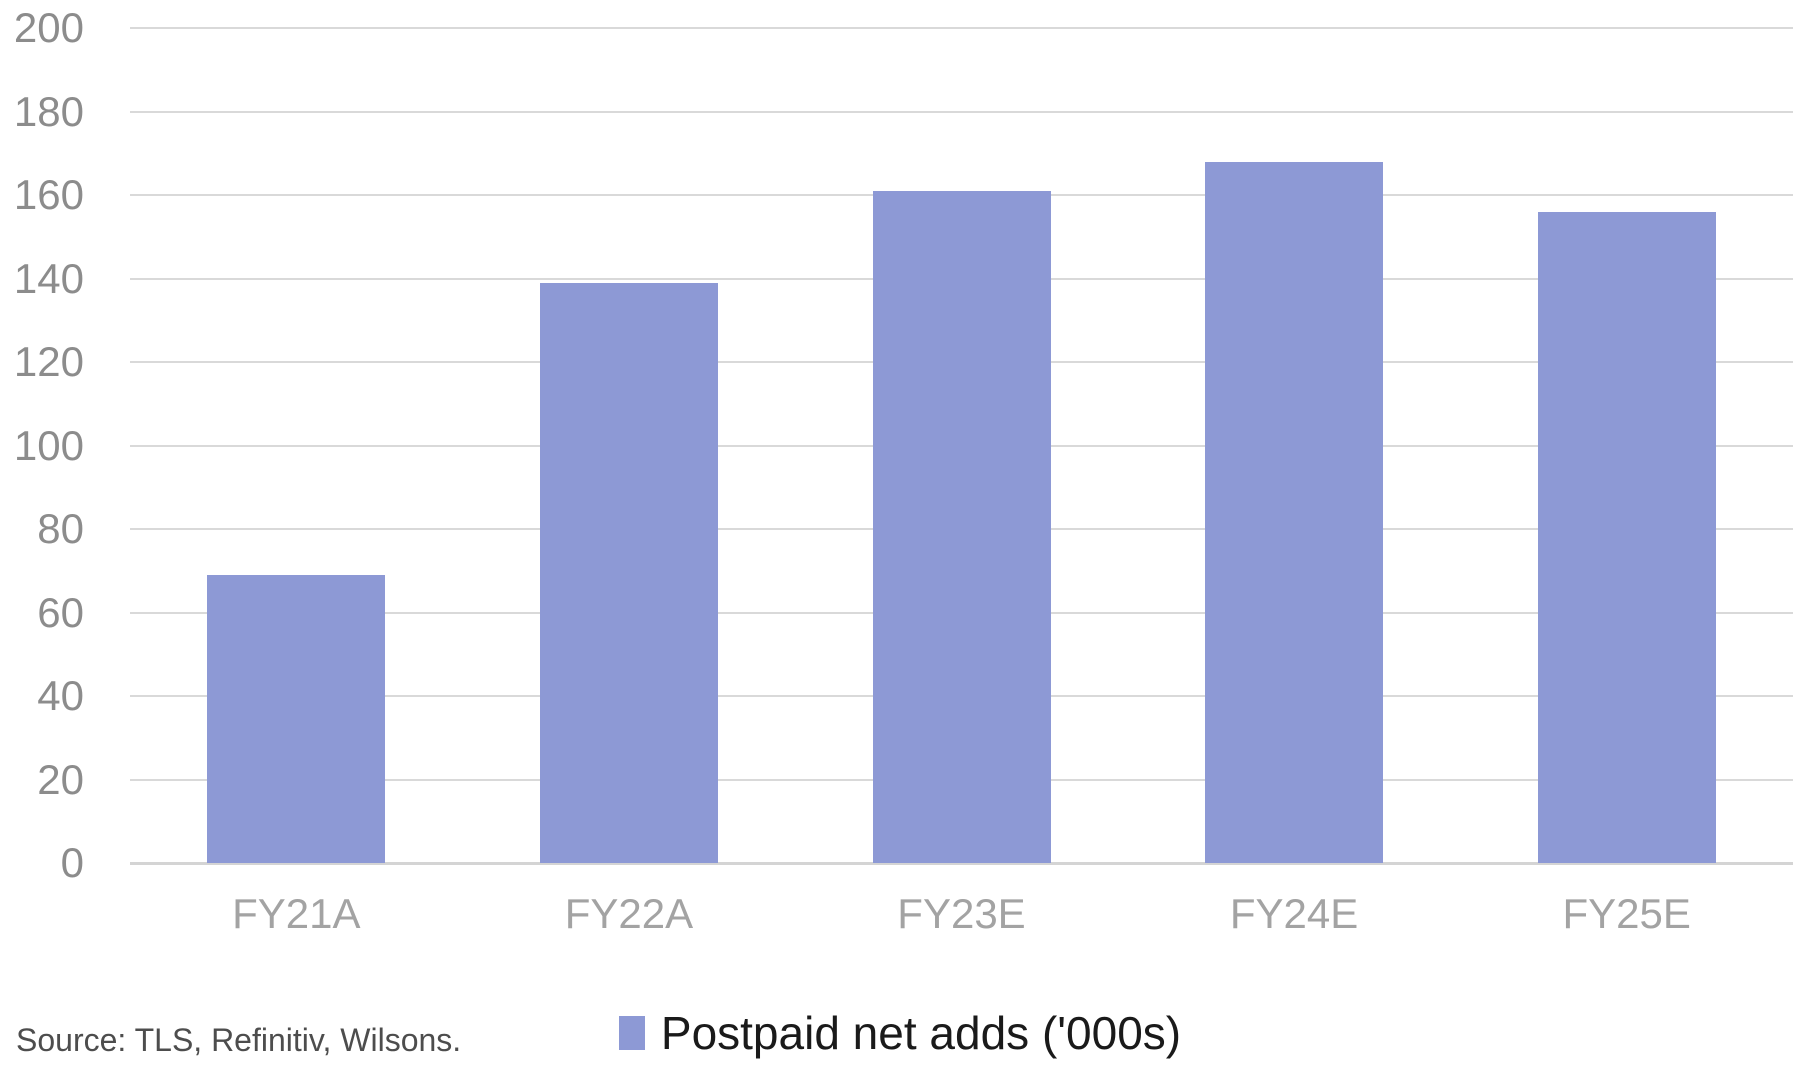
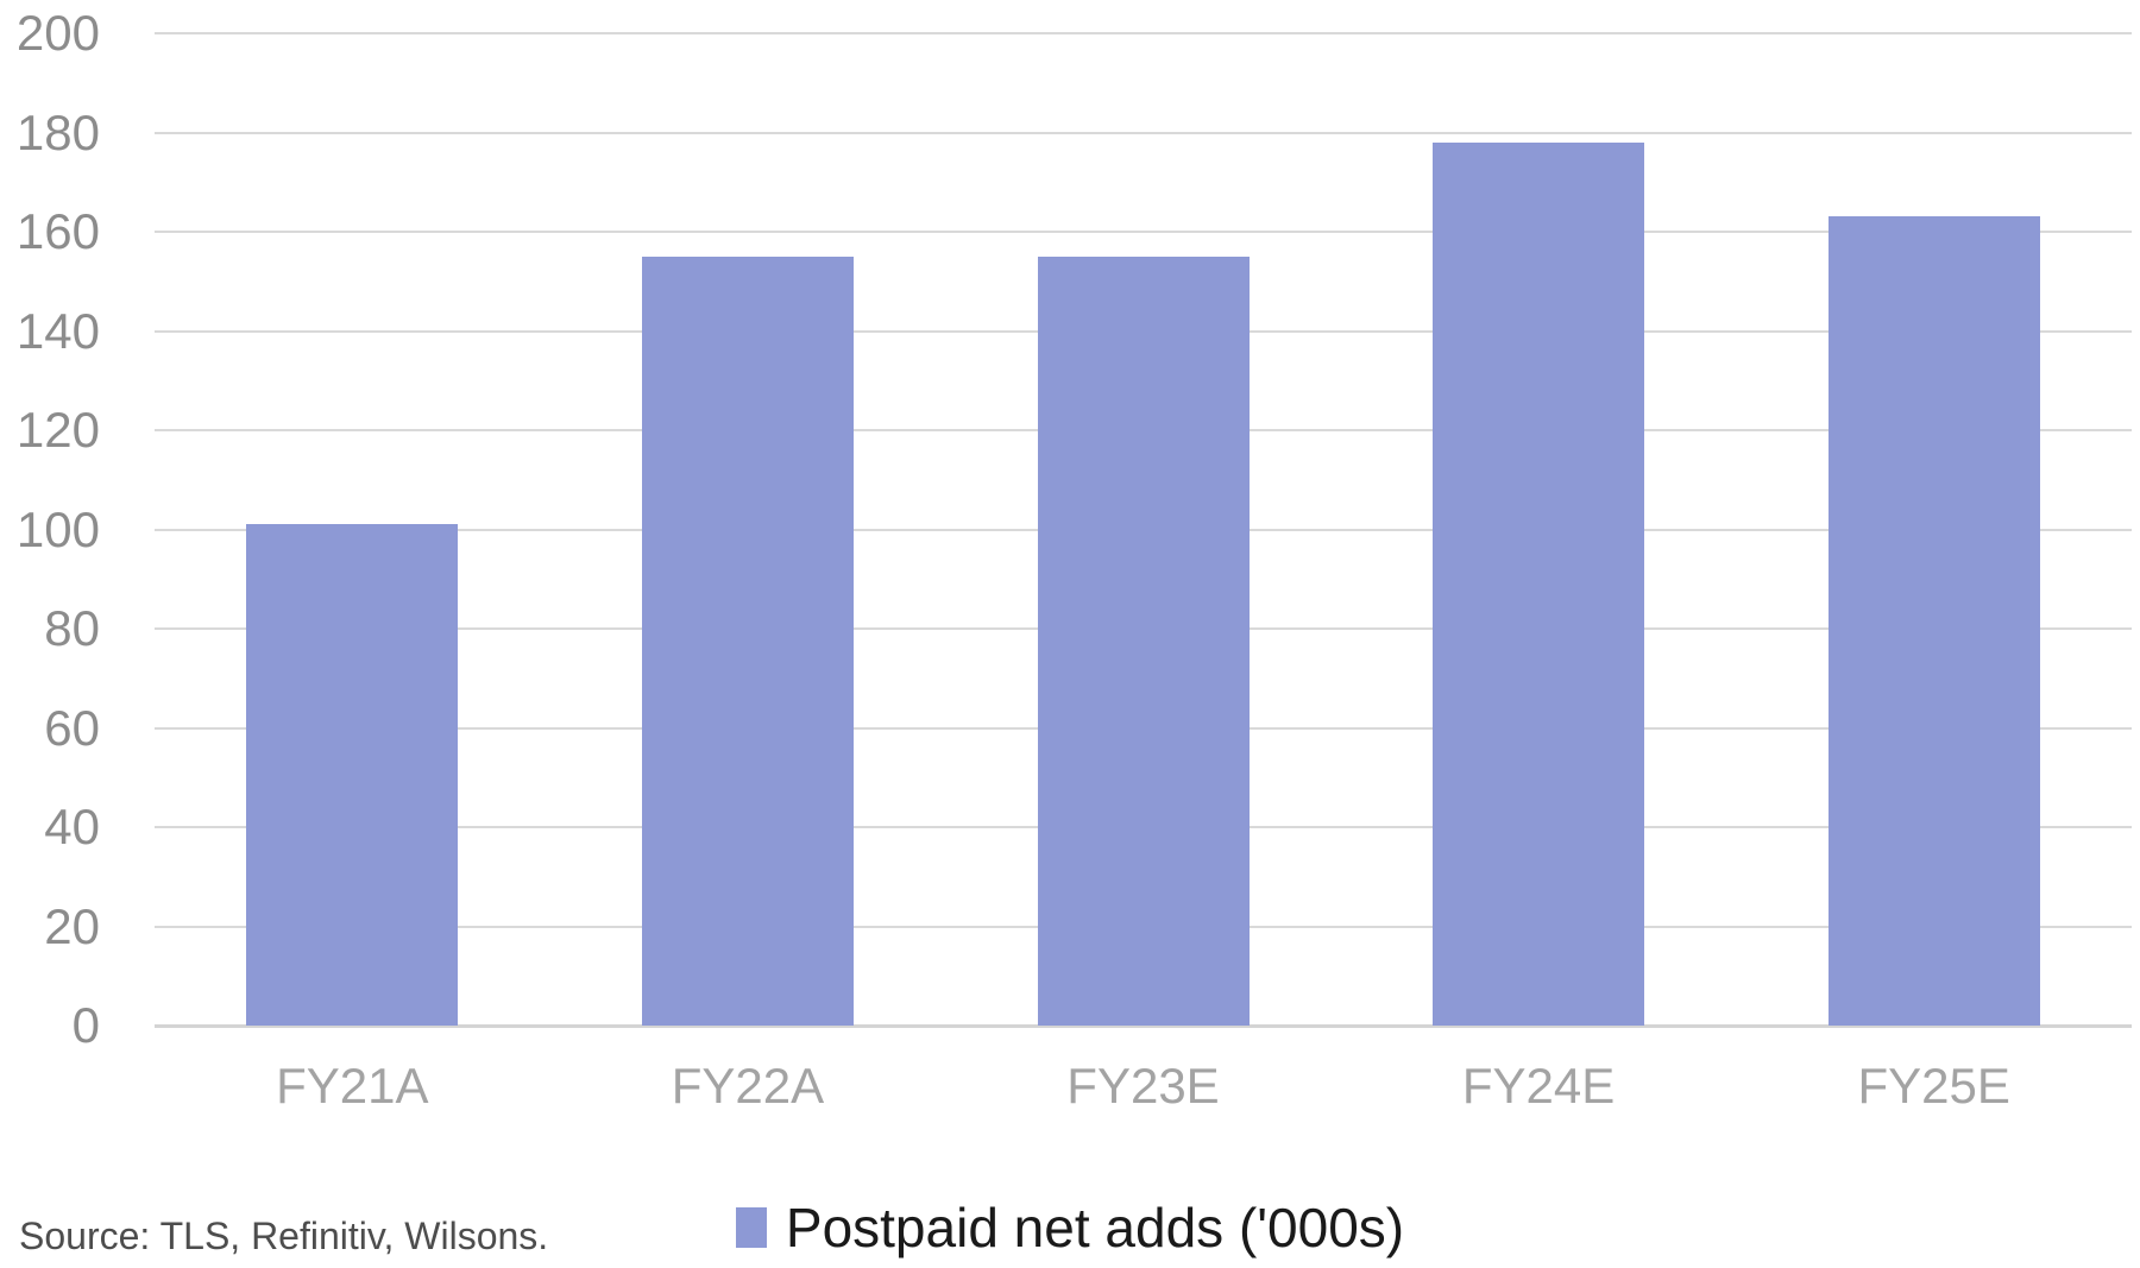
FY21A: 69 -> 101
FY22A: 139 -> 155
FY23E: 161 -> 155
FY24E: 168 -> 178
FY25E: 156 -> 163
